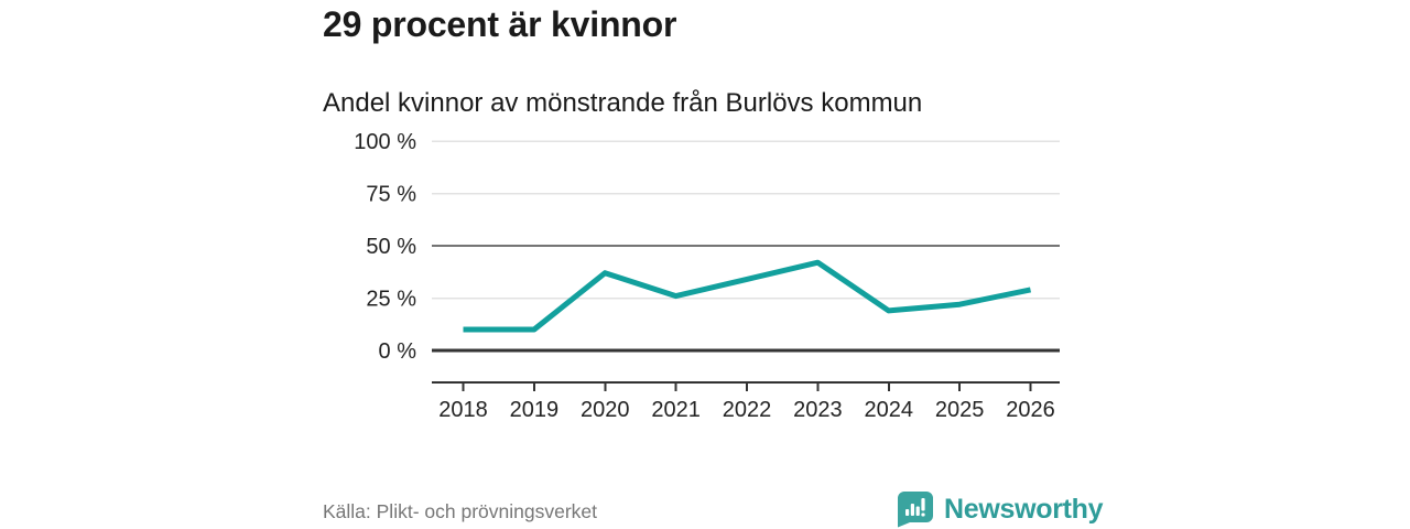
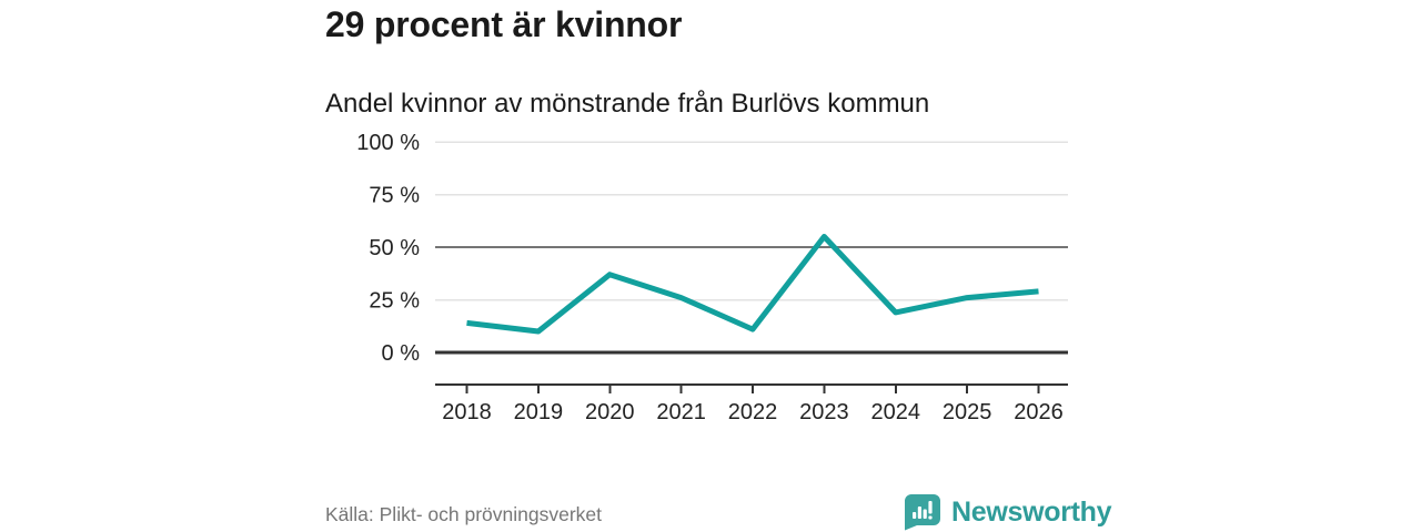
2018: 10% -> 14%
2022: 34% -> 11%
2023: 42% -> 55%
2025: 22% -> 26%
